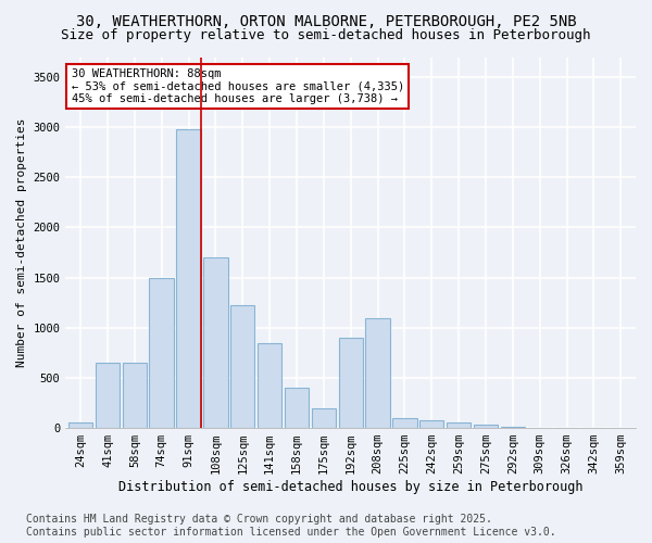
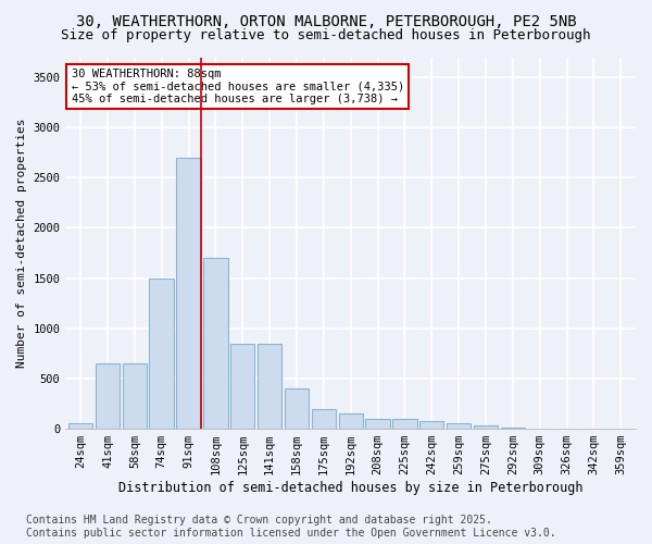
91sqm: 2980 -> 2700
125sqm: 1220 -> 850
192sqm: 900 -> 150
208sqm: 1100 -> 100
